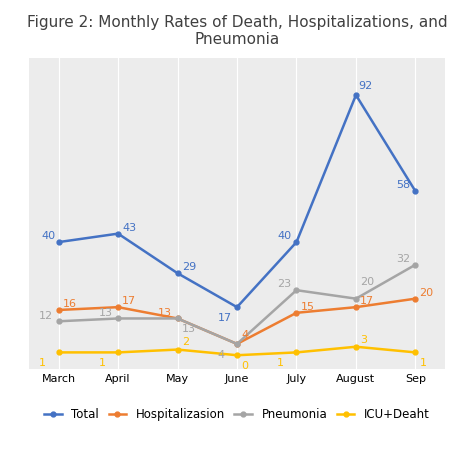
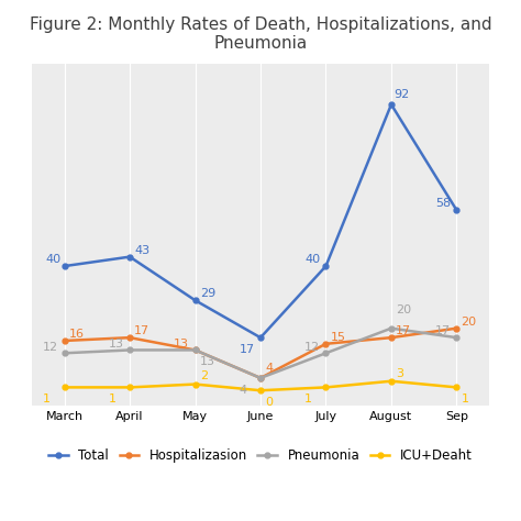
Pneumonia/July: 23 -> 12
Pneumonia/Sep: 32 -> 17
